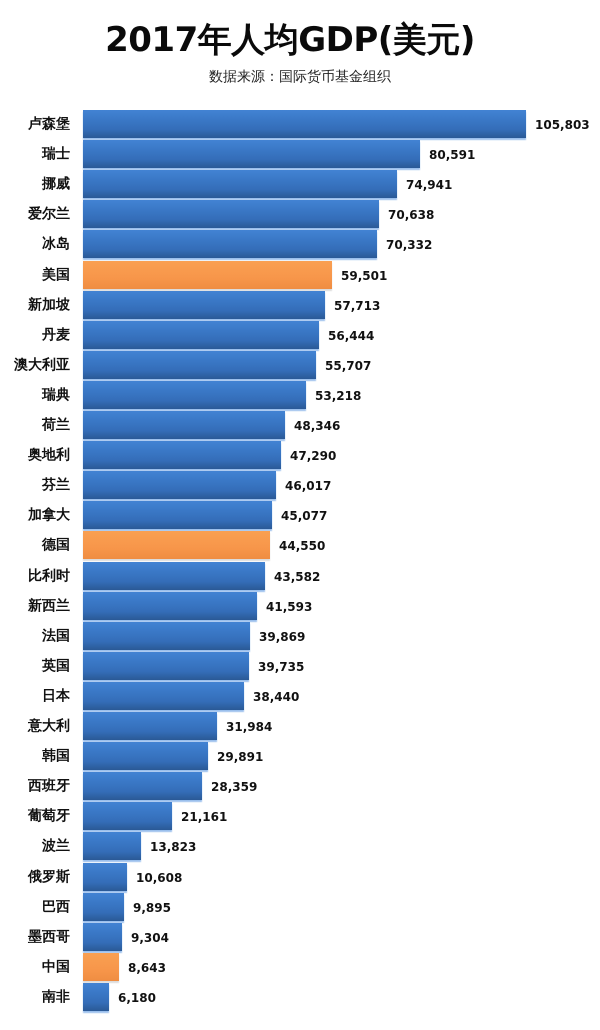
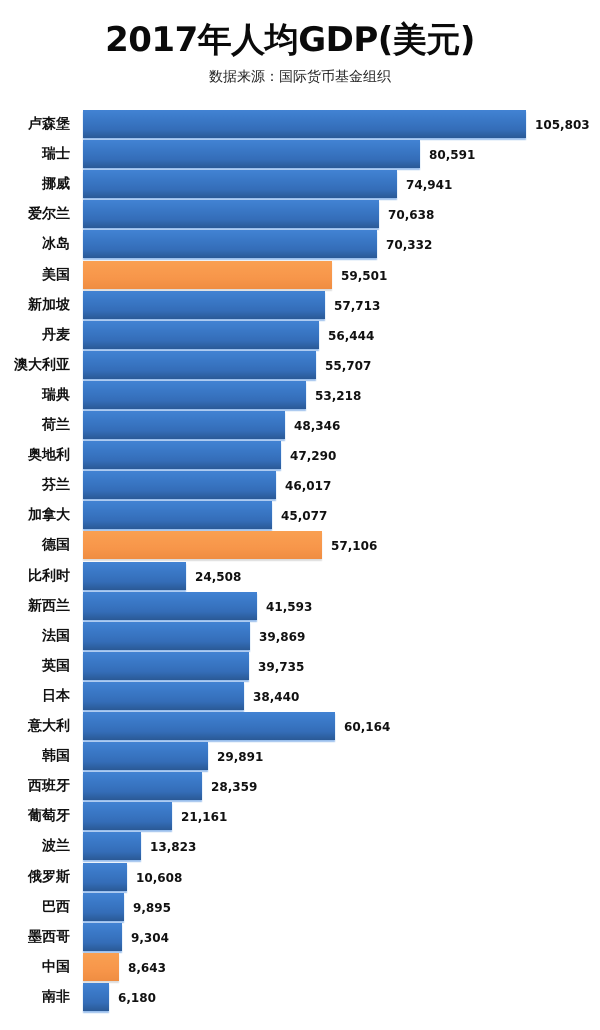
德国: 44,550 -> 57,106
比利时: 43,582 -> 24,508
意大利: 31,984 -> 60,164
